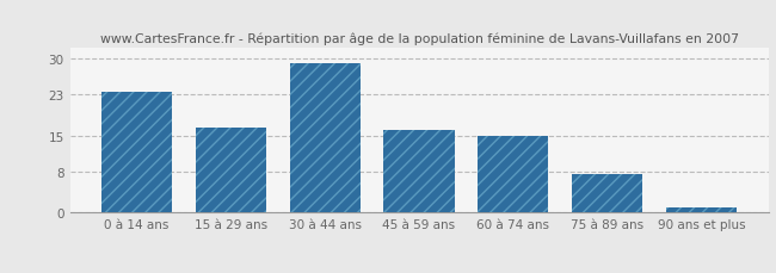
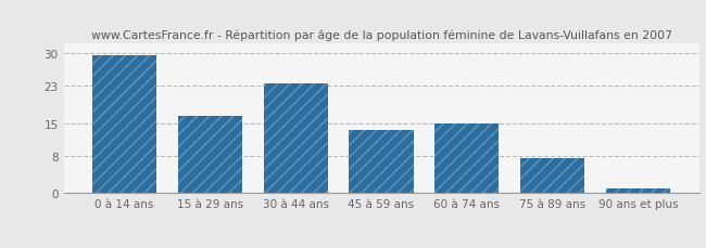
0 à 14 ans: 23.5 -> 29.5
30 à 44 ans: 29.0 -> 23.5
45 à 59 ans: 16.0 -> 13.5
